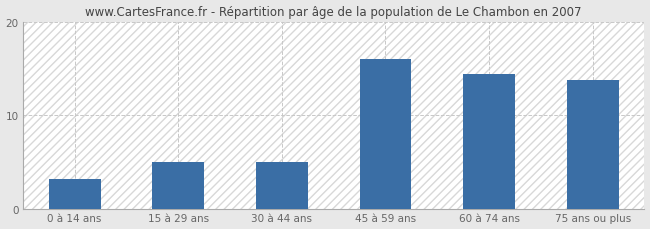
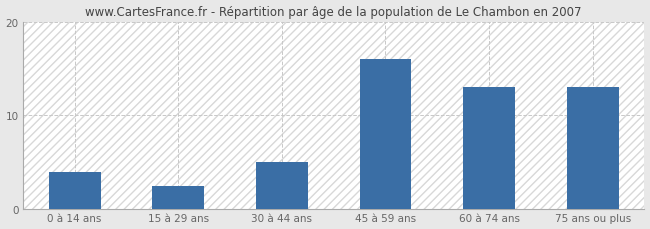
0 à 14 ans: 3.2 -> 4.0
15 à 29 ans: 5.0 -> 2.5
60 à 74 ans: 14.4 -> 13.0
75 ans ou plus: 13.8 -> 13.0
